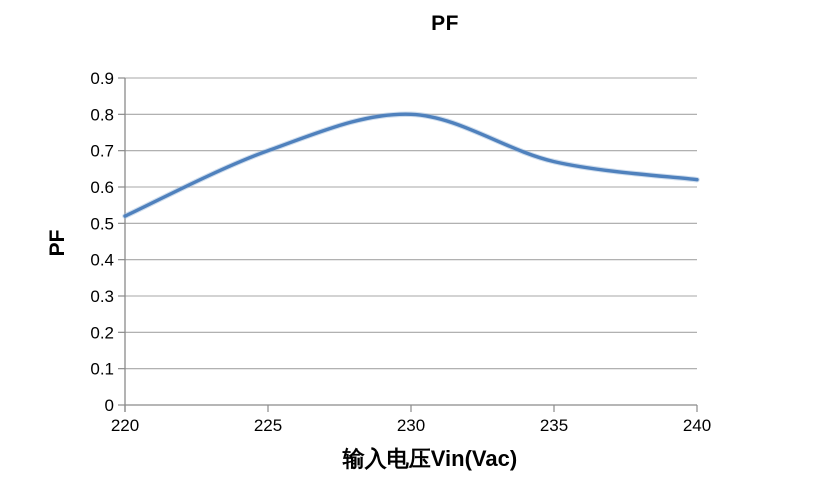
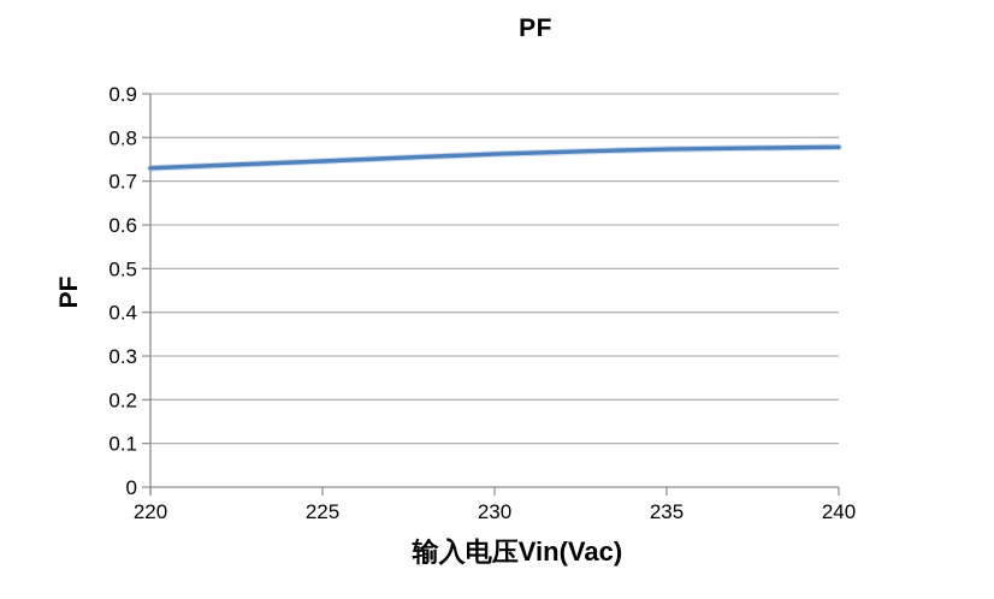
220: 0.52 -> 0.73
225: 0.70 -> 0.75
230: 0.80 -> 0.76
235: 0.67 -> 0.77
240: 0.62 -> 0.78
